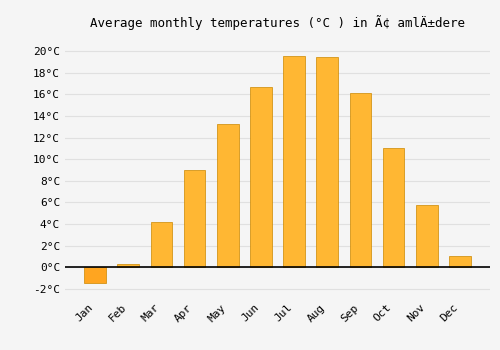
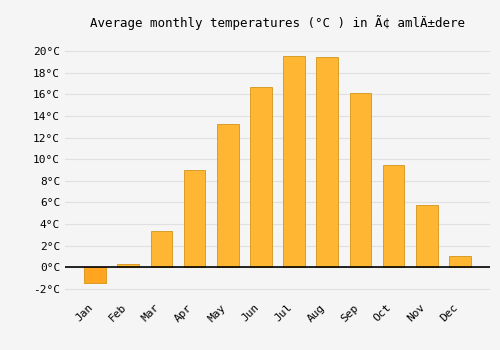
Mar: 4.2°C -> 3.4°C
Oct: 11.0°C -> 9.5°C
